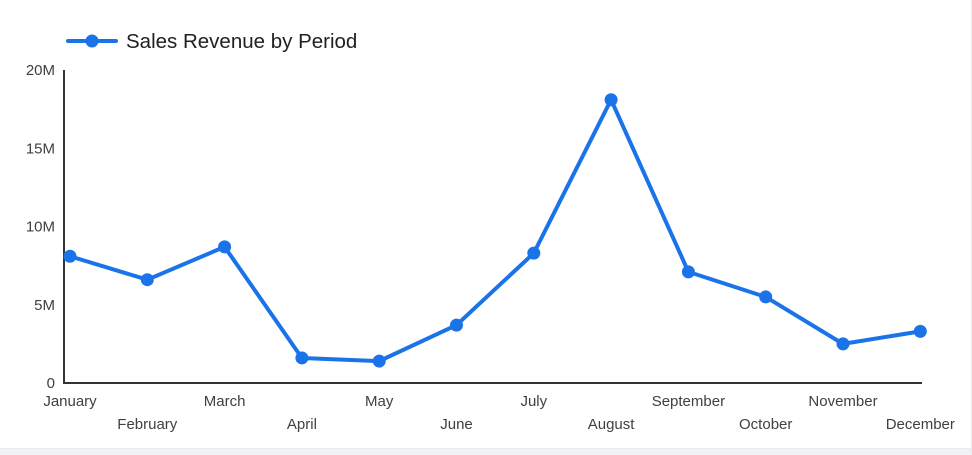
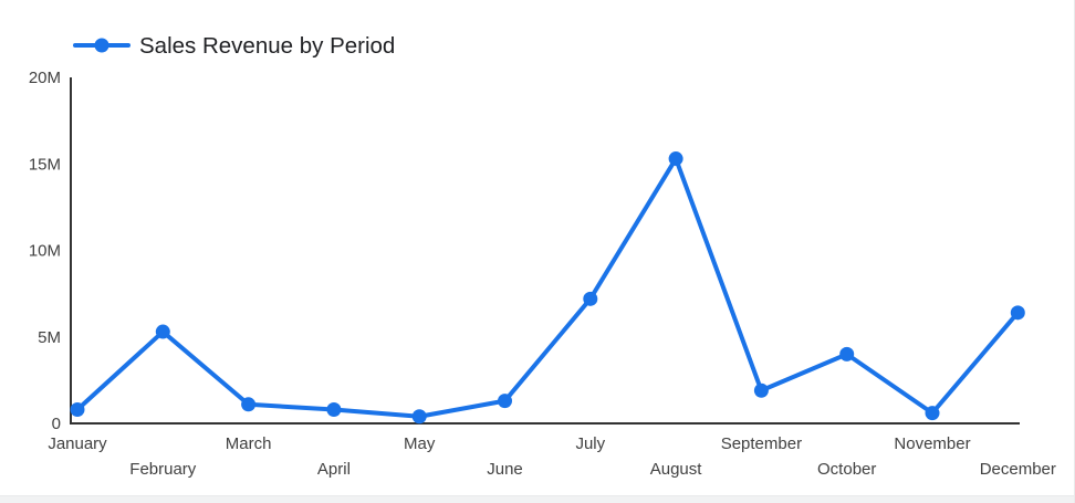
January: 8.1M -> 0.8M
February: 6.6M -> 5.3M
March: 8.7M -> 1.1M
April: 1.6M -> 0.8M
May: 1.4M -> 0.4M
June: 3.7M -> 1.3M
July: 8.3M -> 7.2M
August: 18.1M -> 15.3M
September: 7.1M -> 1.9M
October: 5.5M -> 4.0M
November: 2.5M -> 0.6M
December: 3.3M -> 6.4M
